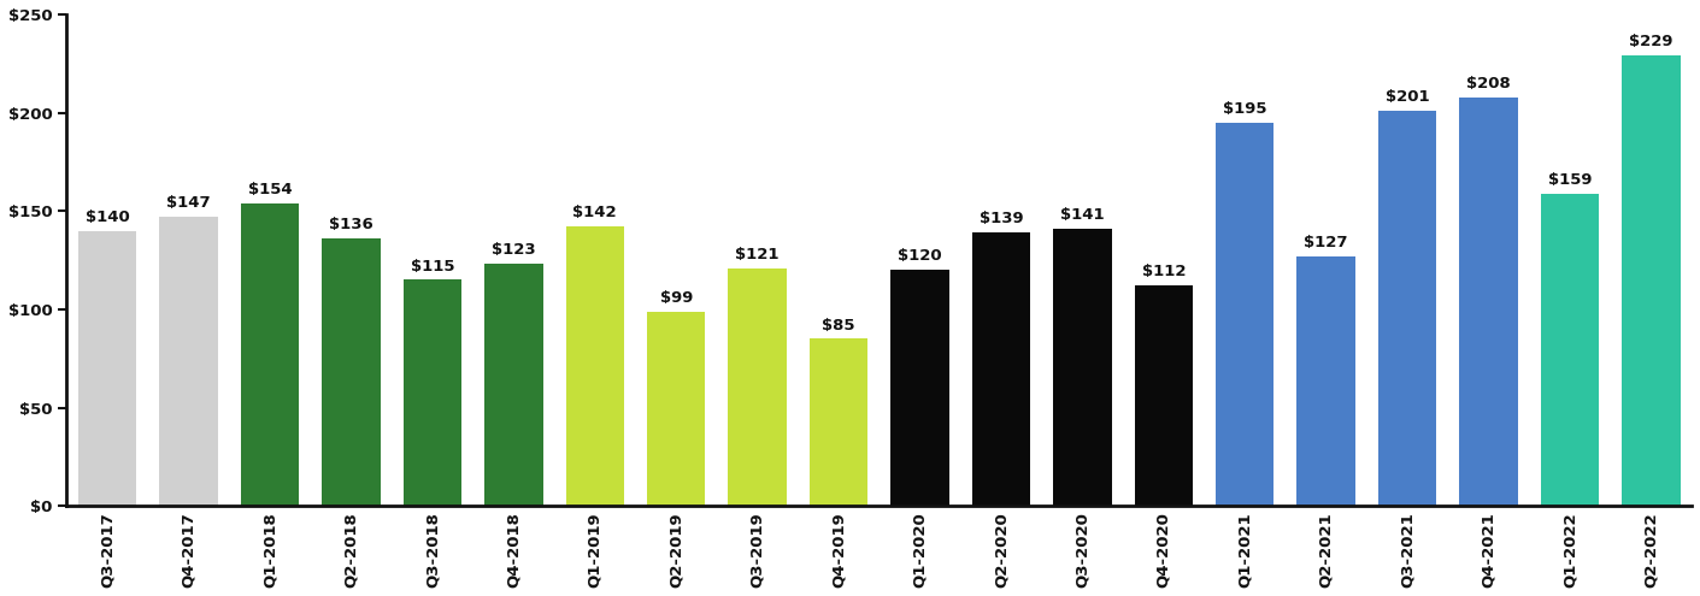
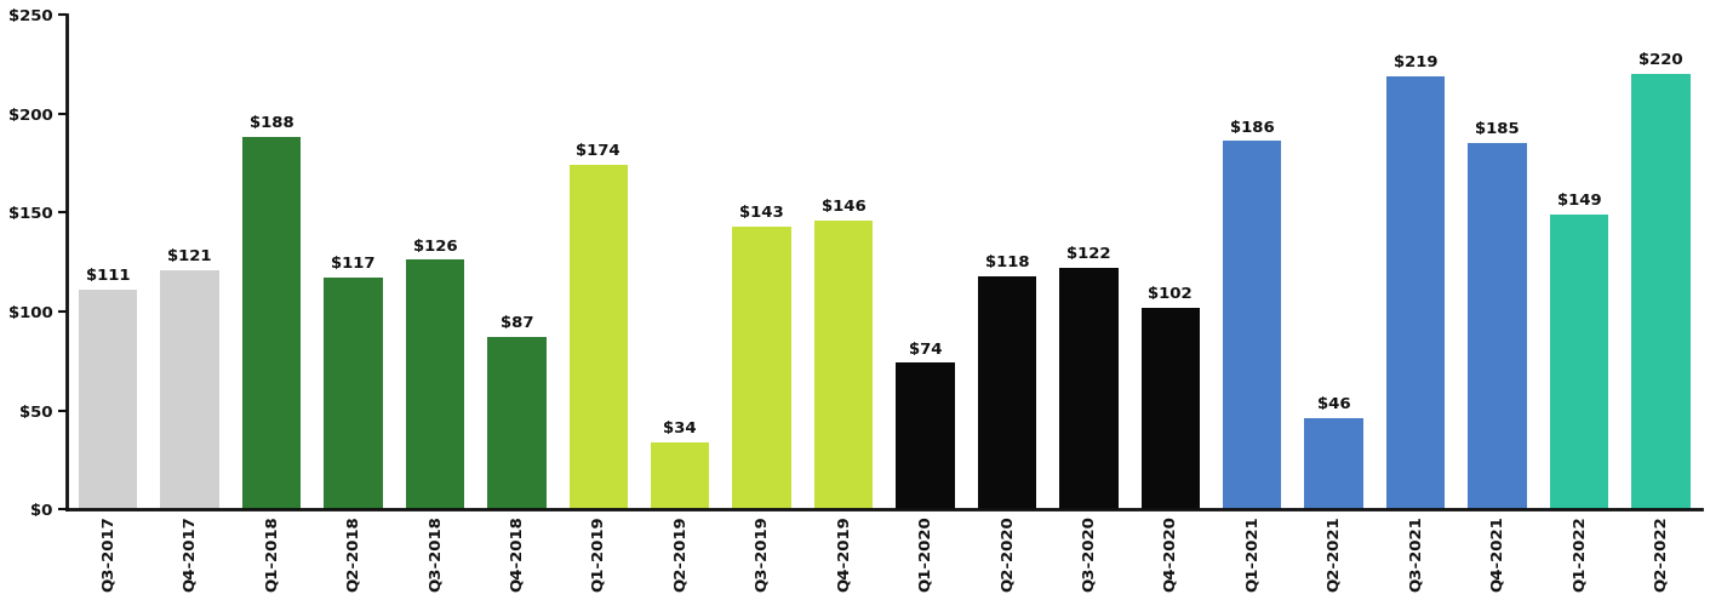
Q3-2017: $140 -> $111
Q4-2017: $147 -> $121
Q1-2018: $154 -> $188
Q2-2018: $136 -> $117
Q3-2018: $115 -> $126
Q4-2018: $123 -> $87
Q1-2019: $142 -> $174
Q2-2019: $99 -> $34
Q3-2019: $121 -> $143
Q4-2019: $85 -> $146
Q1-2020: $120 -> $74
Q2-2020: $139 -> $118
Q3-2020: $141 -> $122
Q4-2020: $112 -> $102
Q1-2021: $195 -> $186
Q2-2021: $127 -> $46
Q3-2021: $201 -> $219
Q4-2021: $208 -> $185
Q1-2022: $159 -> $149
Q2-2022: $229 -> $220
